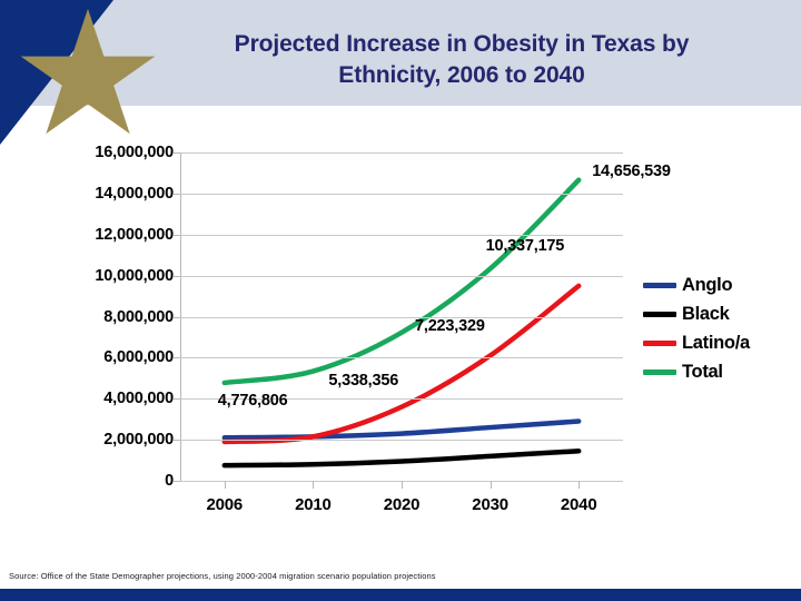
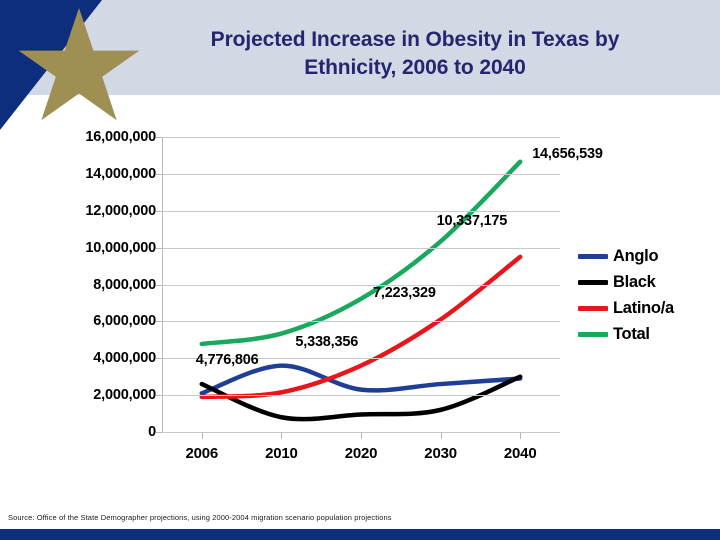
Black/2006: 800000 -> 2600000
Anglo/2010: 2200000 -> 3600000
Black/2040: 1400000 -> 3000000
